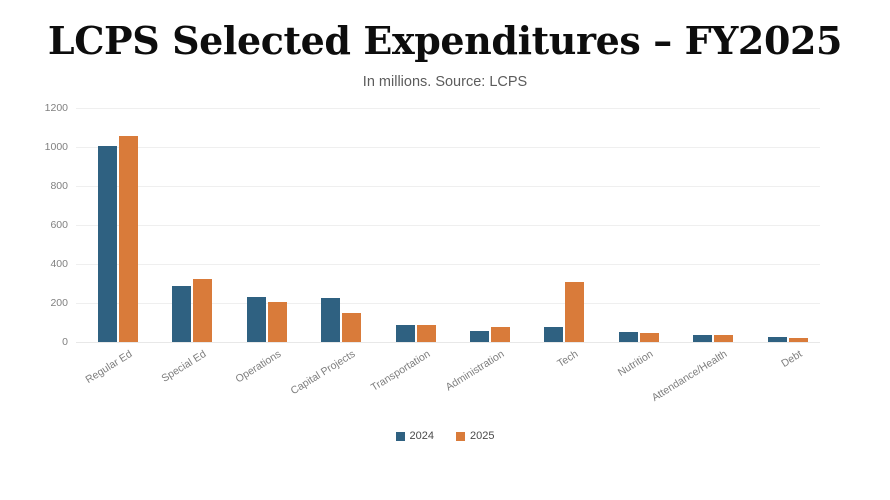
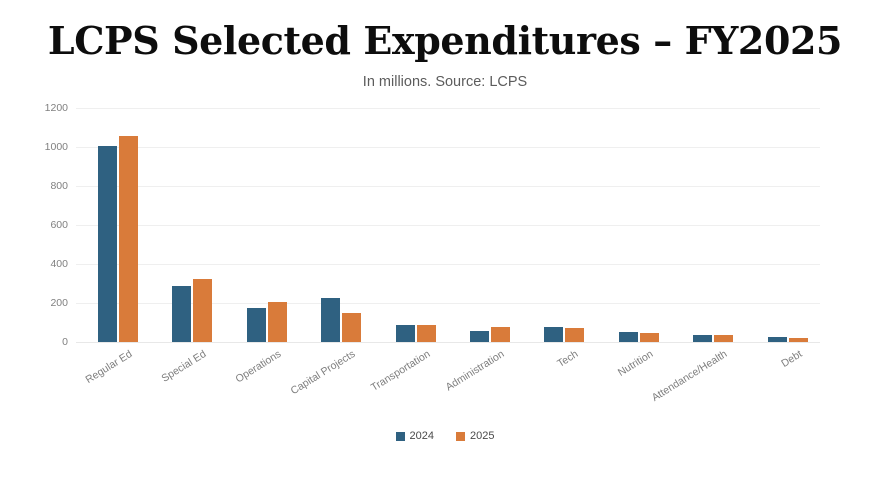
2024/Operations: 230 -> 180
2025/Tech: 310 -> 70
